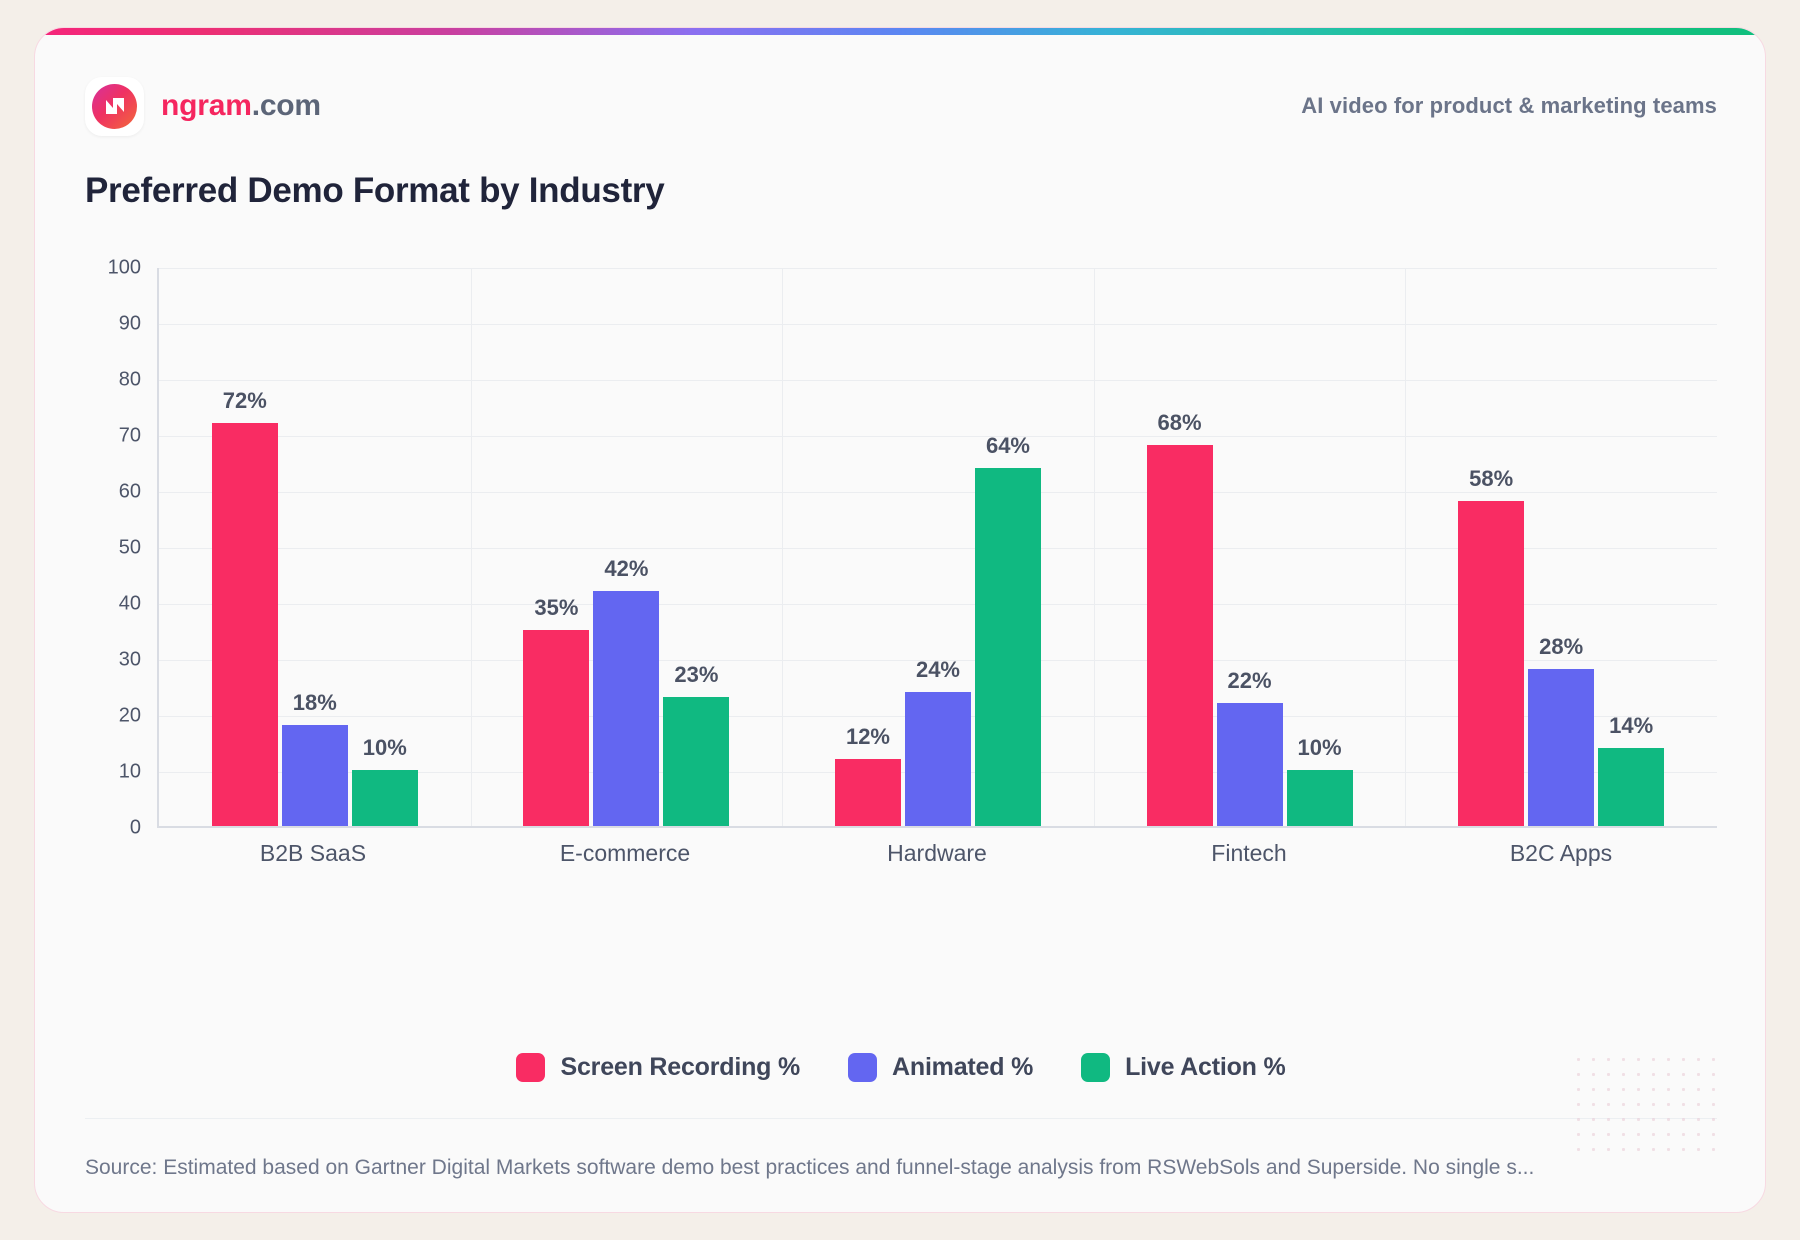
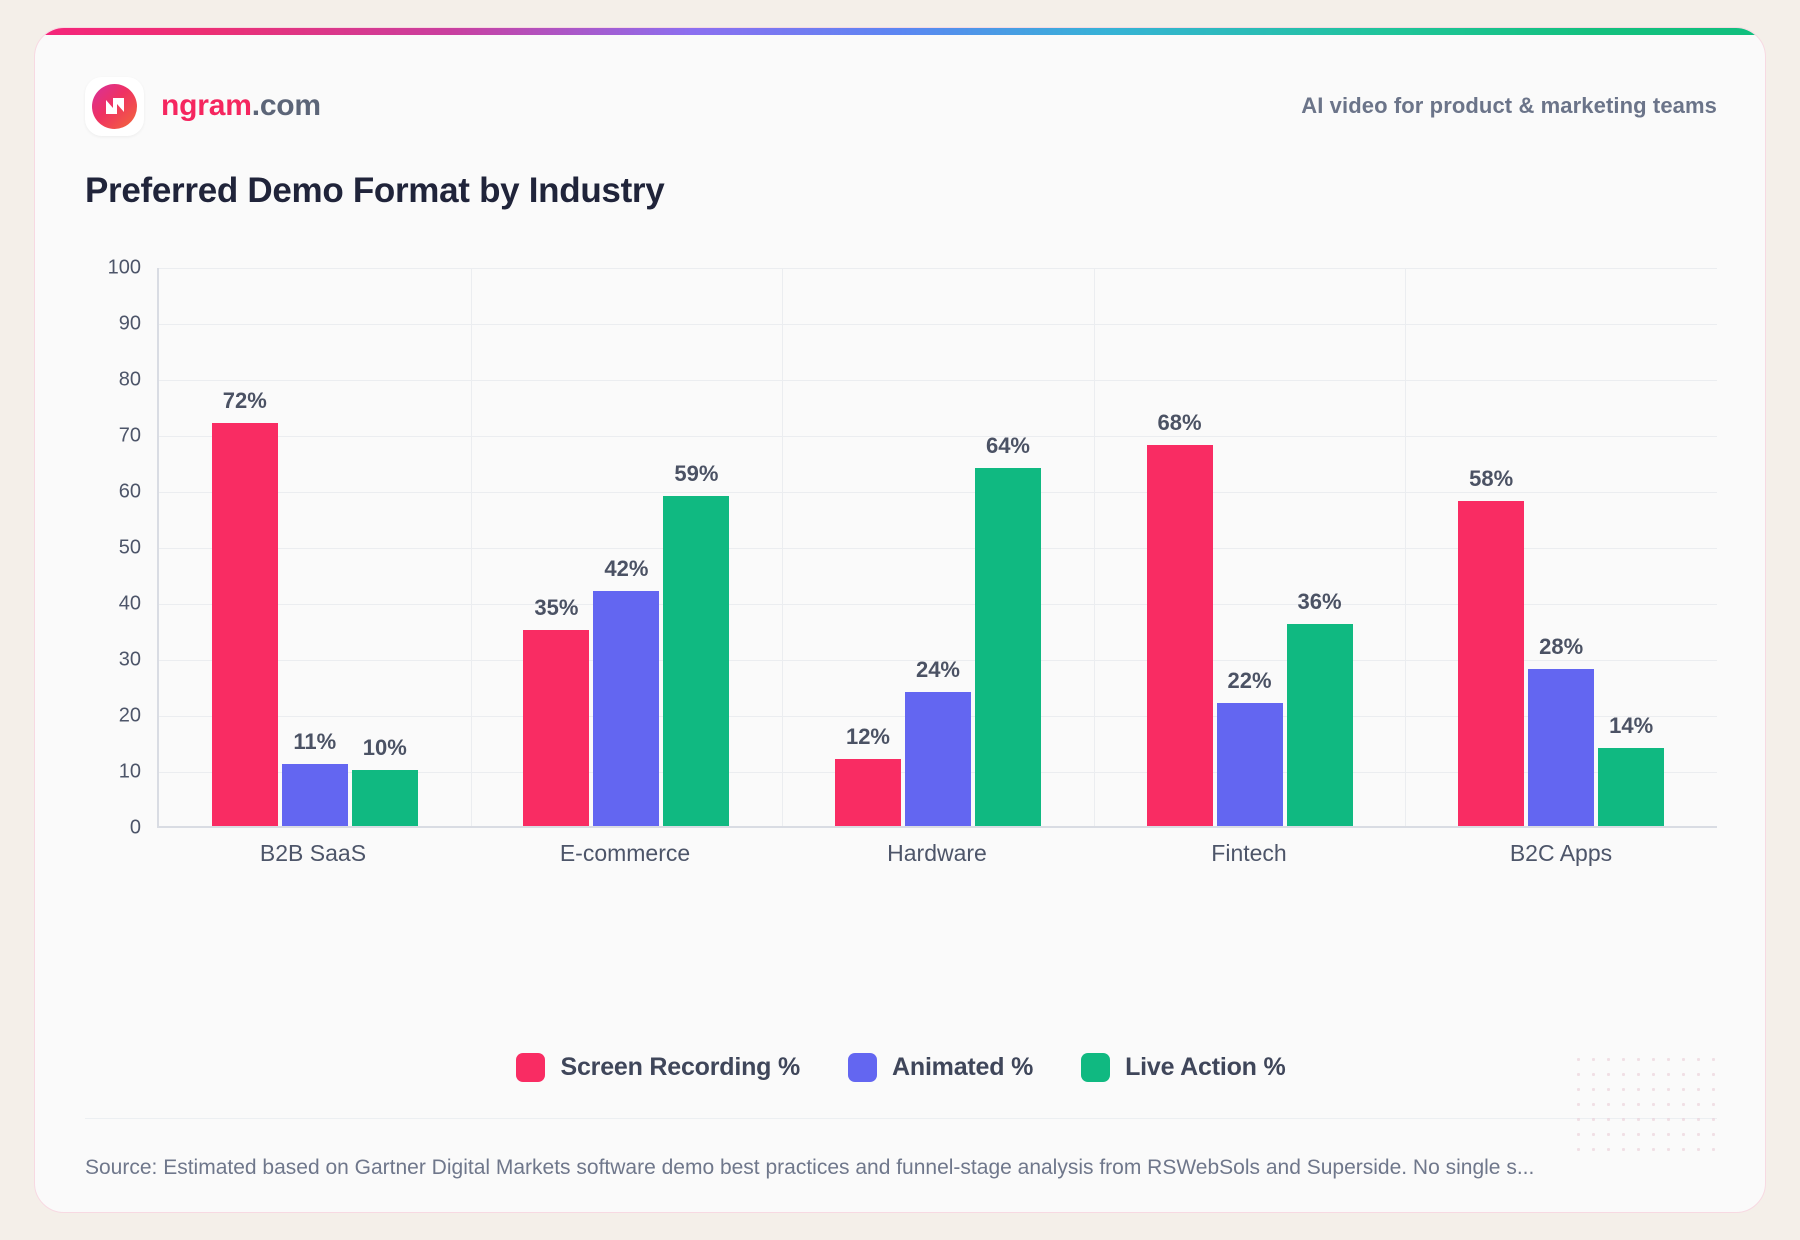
Animated %/B2B SaaS: 18% -> 11%
Live Action %/E-commerce: 23% -> 59%
Live Action %/Fintech: 10% -> 36%
